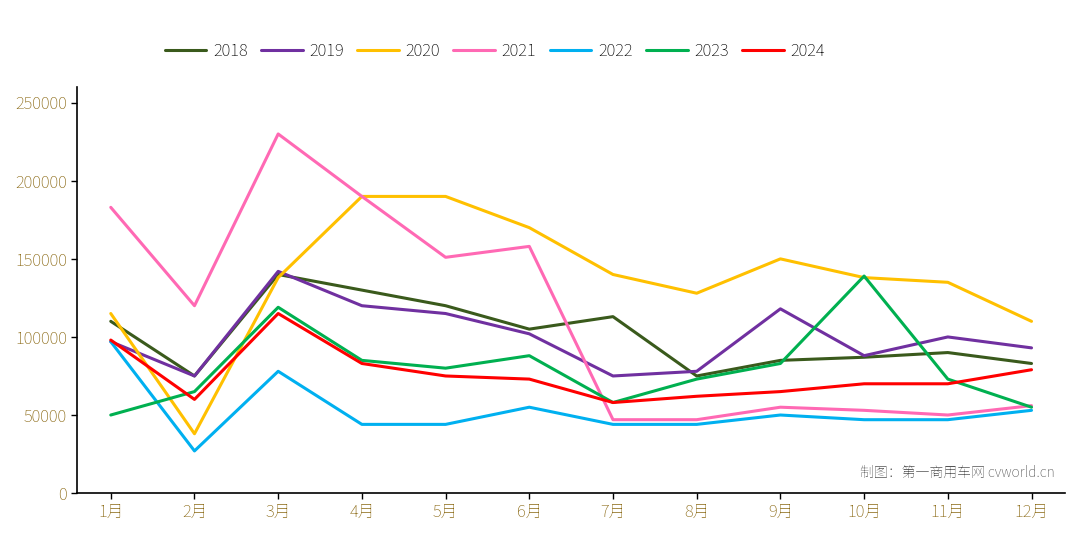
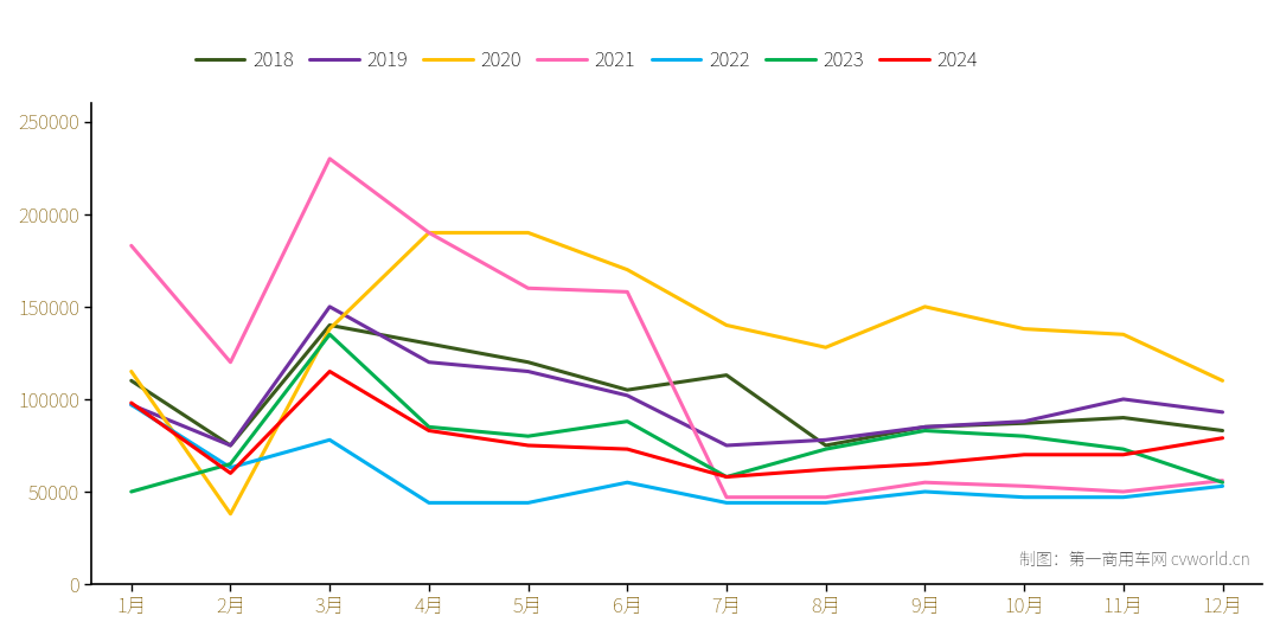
2022/2月: 27000 -> 63000
2019/3月: 142000 -> 150000
2023/3月: 119000 -> 135000
2021/5月: 151000 -> 160000
2019/9月: 118000 -> 85000
2023/10月: 139000 -> 80000
